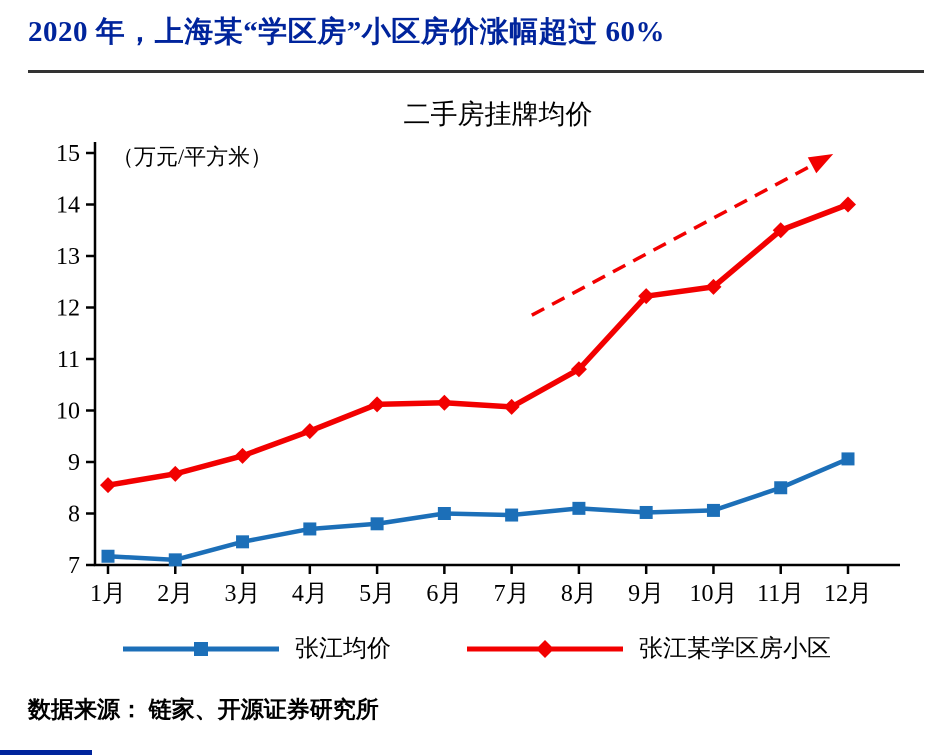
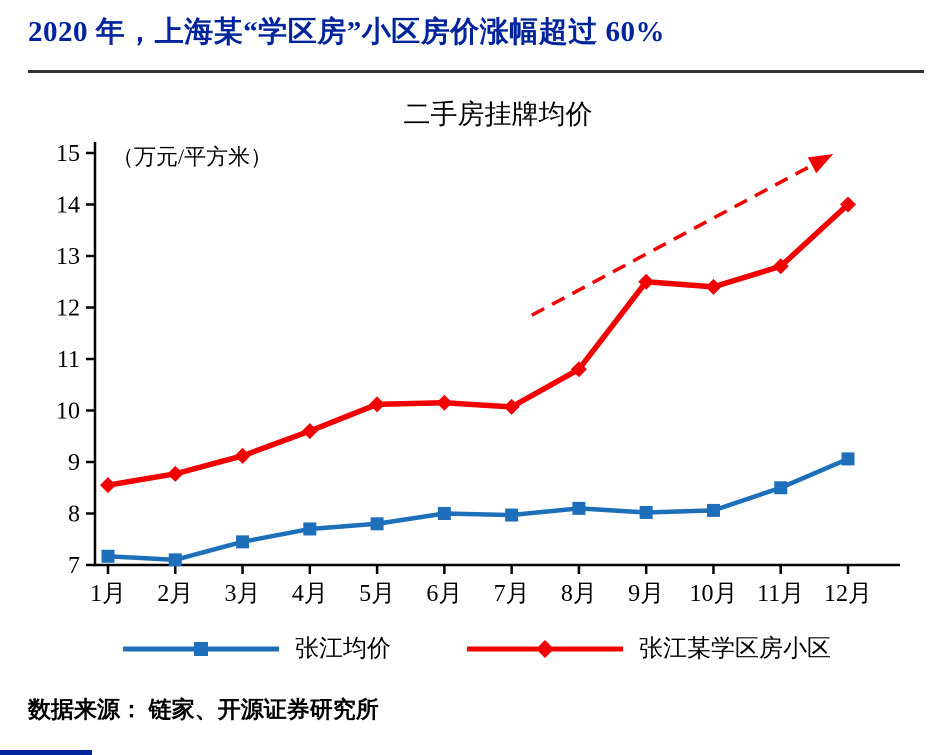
张江某学区房小区/9月: 12.2 -> 12.5
张江某学区房小区/11月: 13.5 -> 12.8
